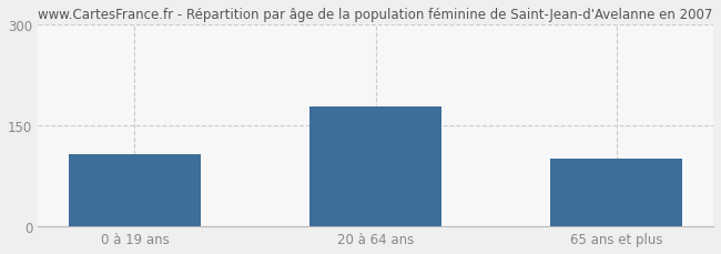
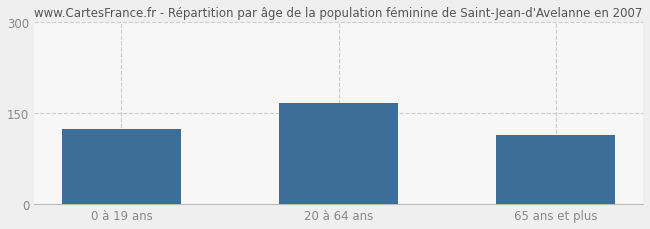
0 à 19 ans: 107 -> 124
20 à 64 ans: 178 -> 166
65 ans et plus: 100 -> 114
